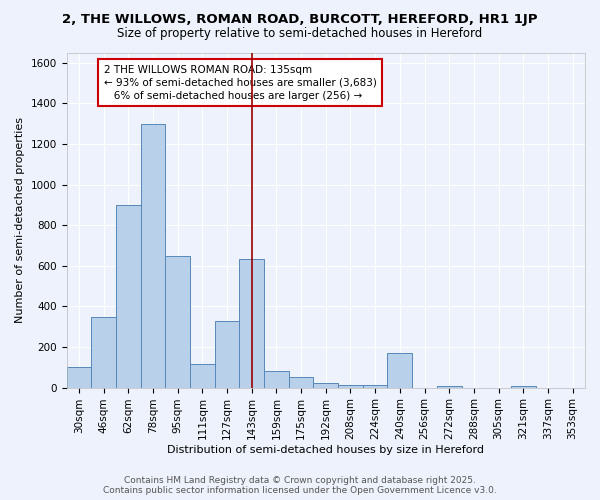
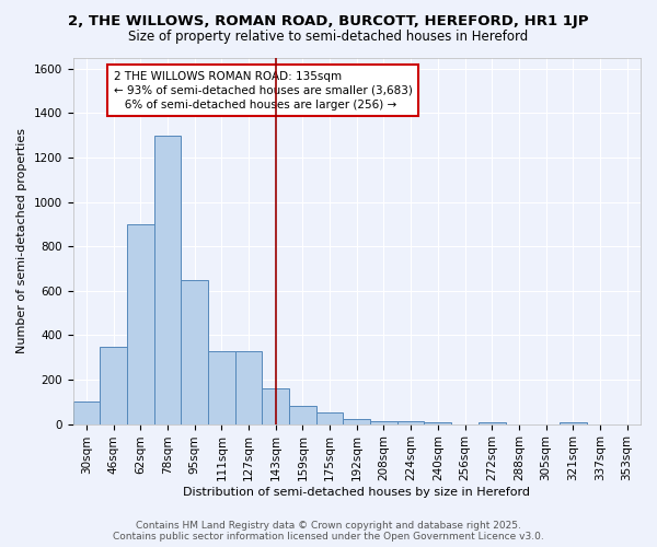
111sqm: 115 -> 330
143sqm: 635 -> 160
240sqm: 170 -> 10
